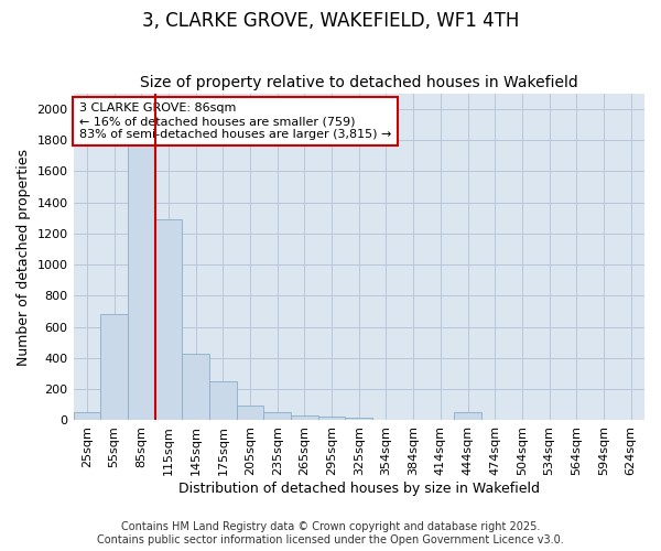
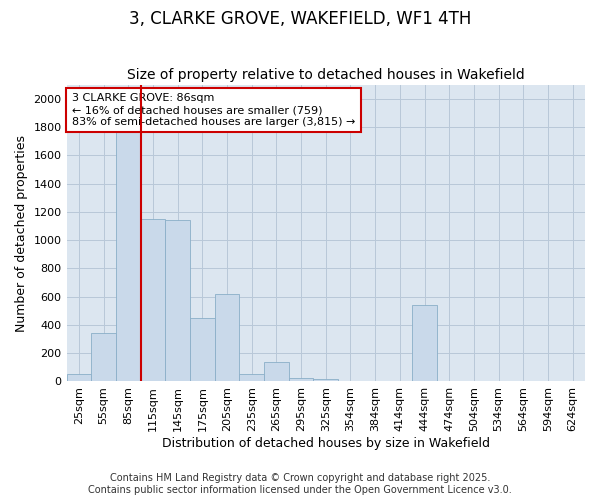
55sqm: 680 -> 340
115sqm: 1290 -> 1150
145sqm: 430 -> 1140
175sqm: 250 -> 450
205sqm: 100 -> 620
265sqm: 40 -> 140
444sqm: 60 -> 540
